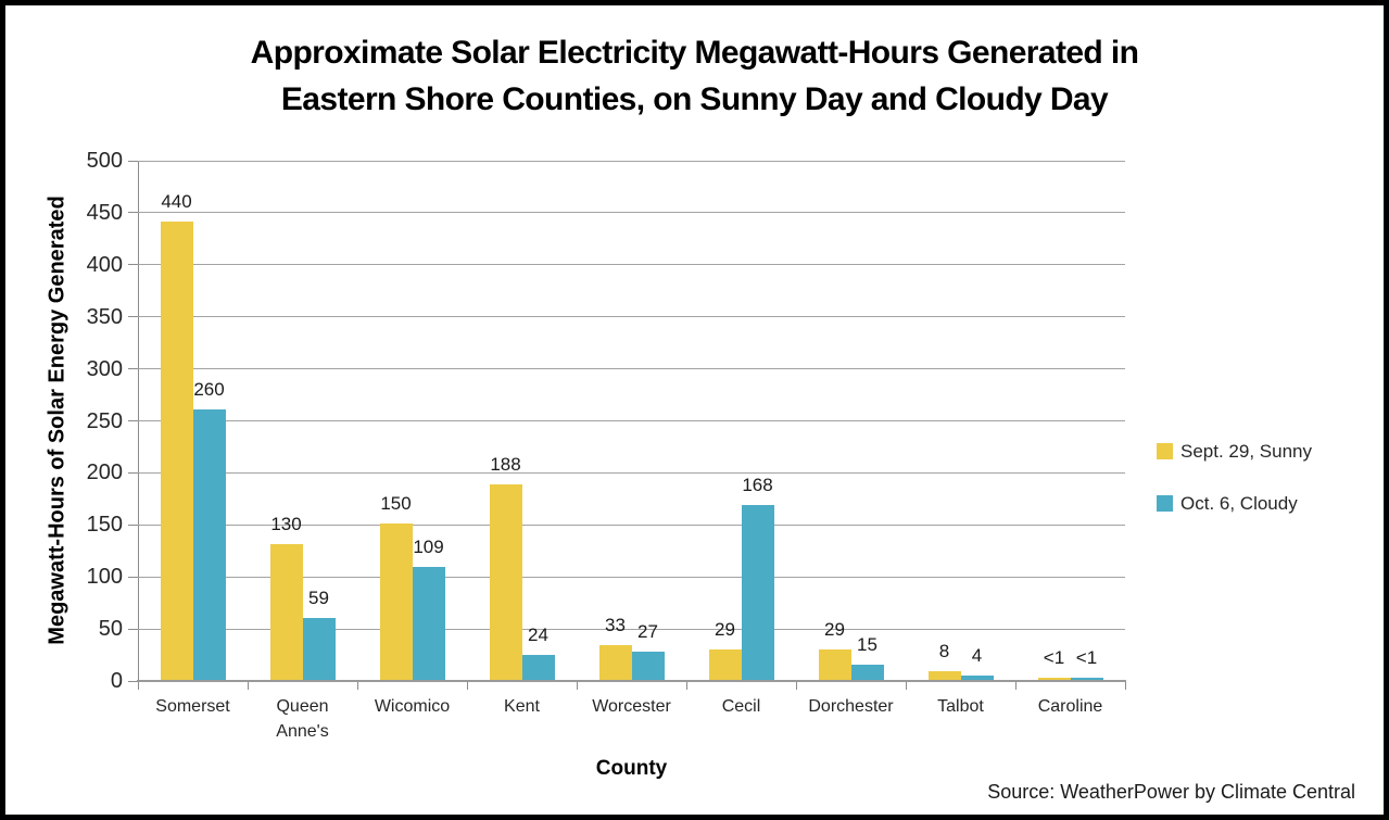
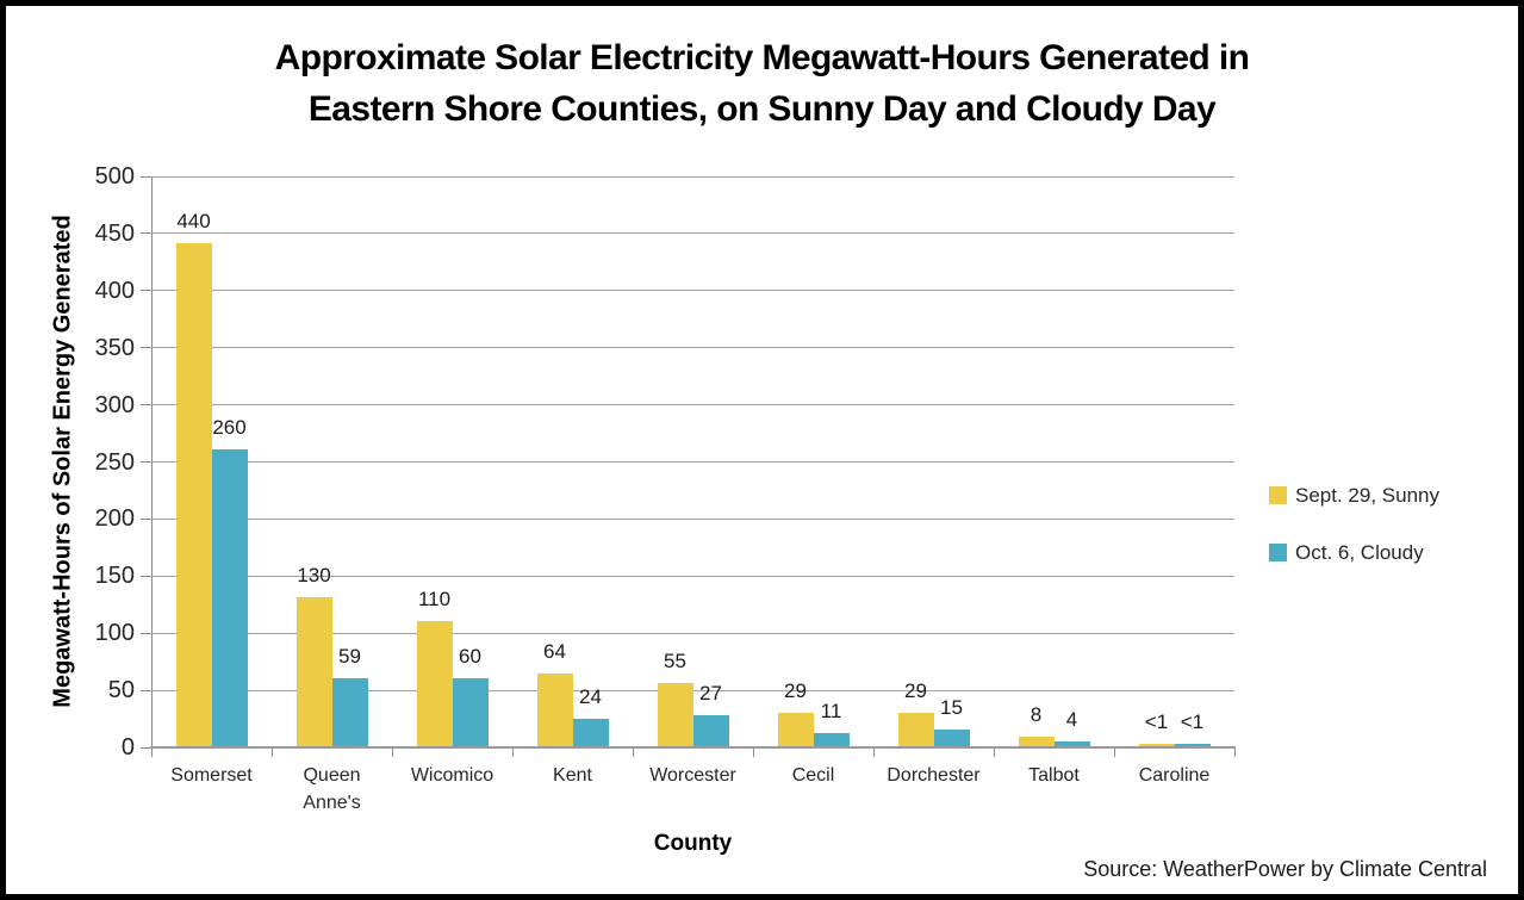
Sept. 29, Sunny/Wicomico: 150 -> 110
Oct. 6, Cloudy/Wicomico: 109 -> 60
Sept. 29, Sunny/Kent: 188 -> 64
Sept. 29, Sunny/Worcester: 33 -> 55
Oct. 6, Cloudy/Cecil: 168 -> 11
